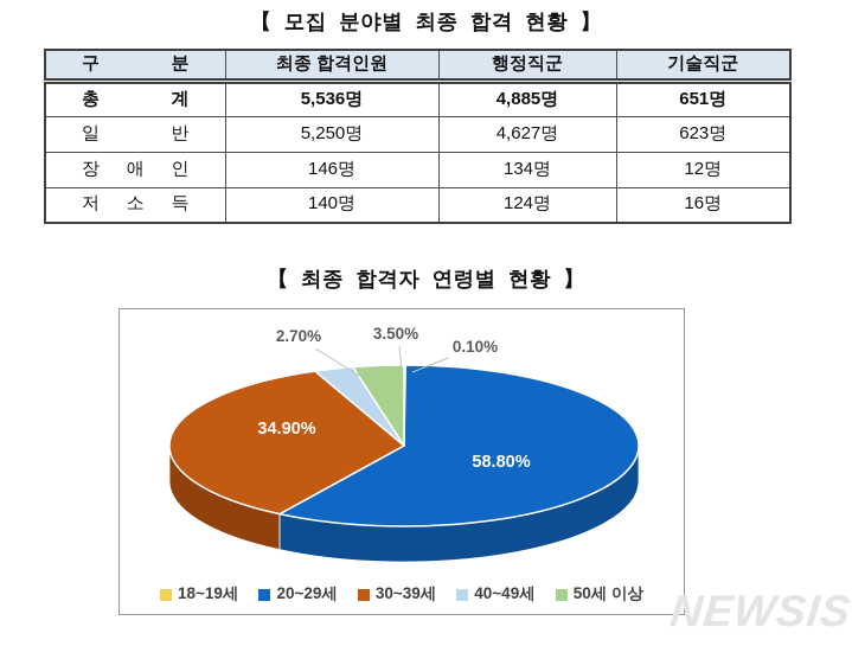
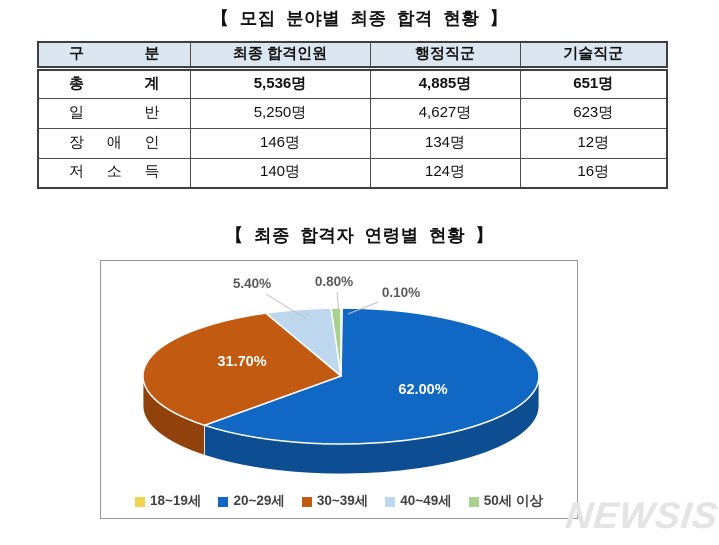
【 최종 합격자 연령별 현황 】/20~29세: 58.80% -> 62.00%
【 최종 합격자 연령별 현황 】/30~39세: 34.90% -> 31.70%
【 최종 합격자 연령별 현황 】/40~49세: 2.70% -> 5.40%
【 최종 합격자 연령별 현황 】/50세 이상: 3.50% -> 0.80%
